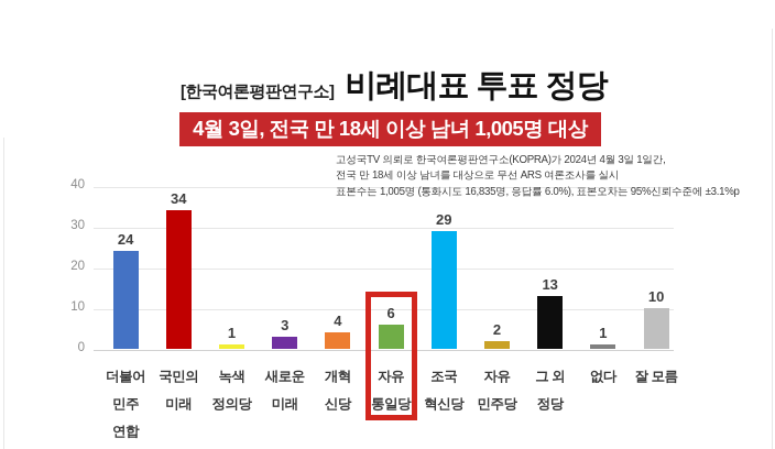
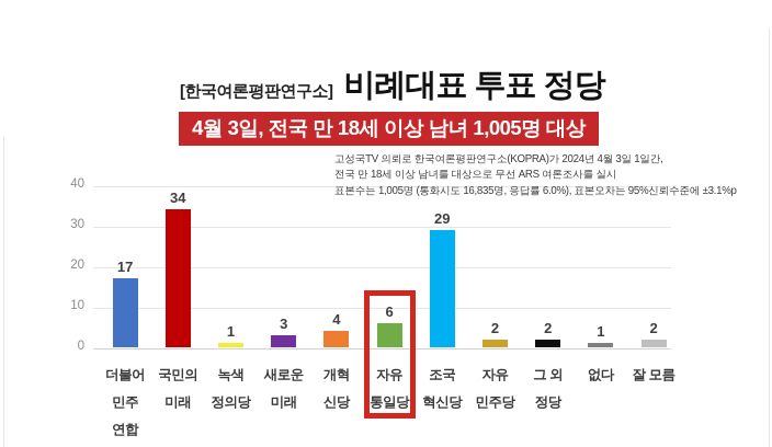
더불어 민주 연합: 24 -> 17
그 외 정당: 13 -> 2
잘 모름: 10 -> 2
